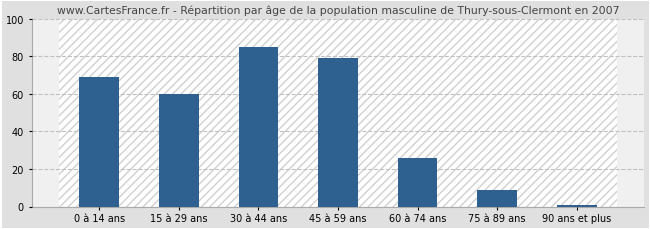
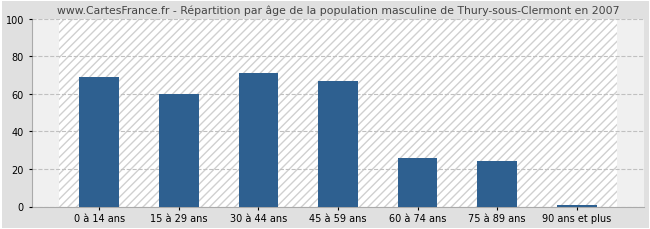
30 à 44 ans: 85 -> 71
45 à 59 ans: 79 -> 67
75 à 89 ans: 9 -> 24
